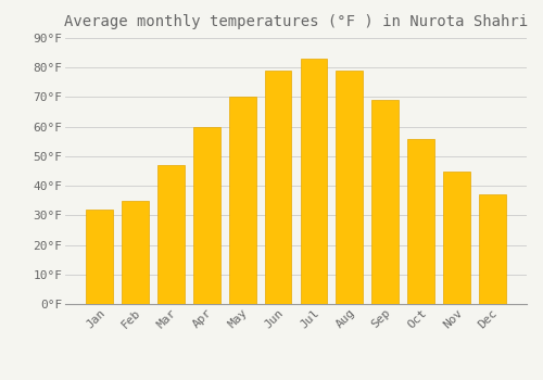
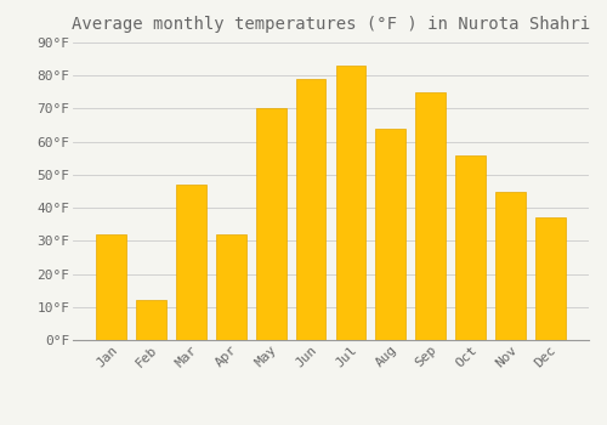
Feb: 35°F -> 12°F
Apr: 60°F -> 32°F
Aug: 79°F -> 64°F
Sep: 69°F -> 75°F
